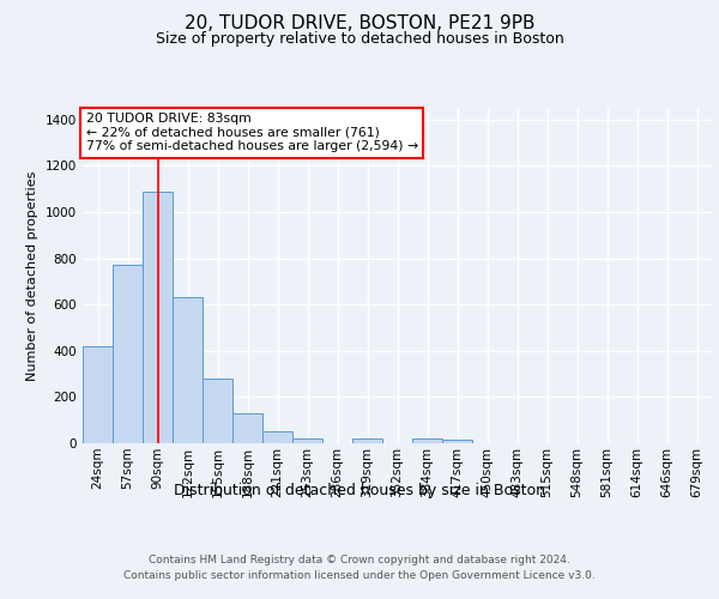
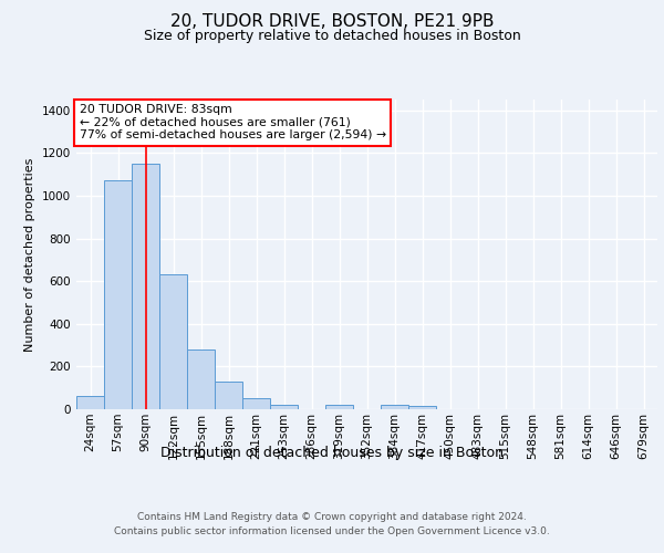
24sqm: 420 -> 60
57sqm: 770 -> 1070
90sqm: 1090 -> 1150
